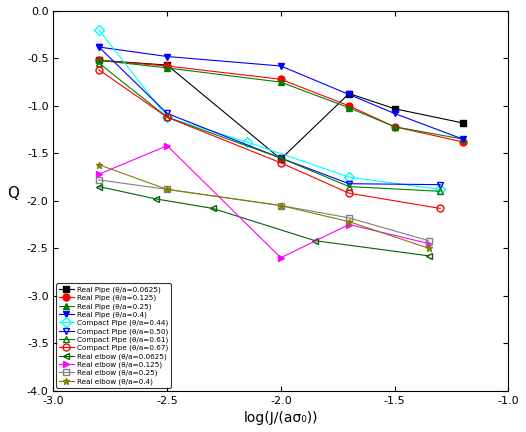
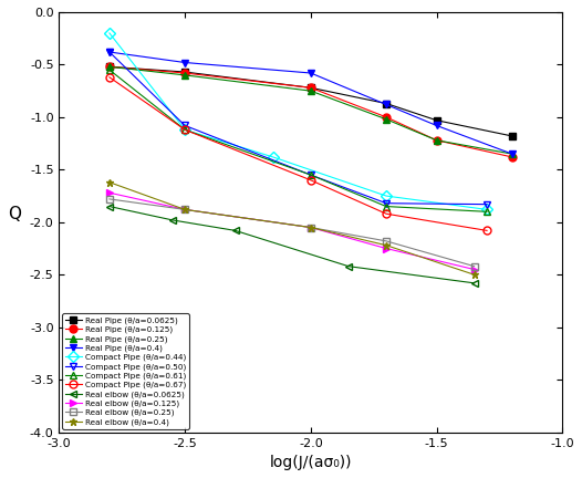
Real elbow (θ/a=0.125)/-2.5: -1.42 -> -1.88
Real Pipe (θ/a=0.0625)/-2.0: -1.56 -> -0.72
Real elbow (θ/a=0.125)/-2.0: -2.60 -> -2.05
